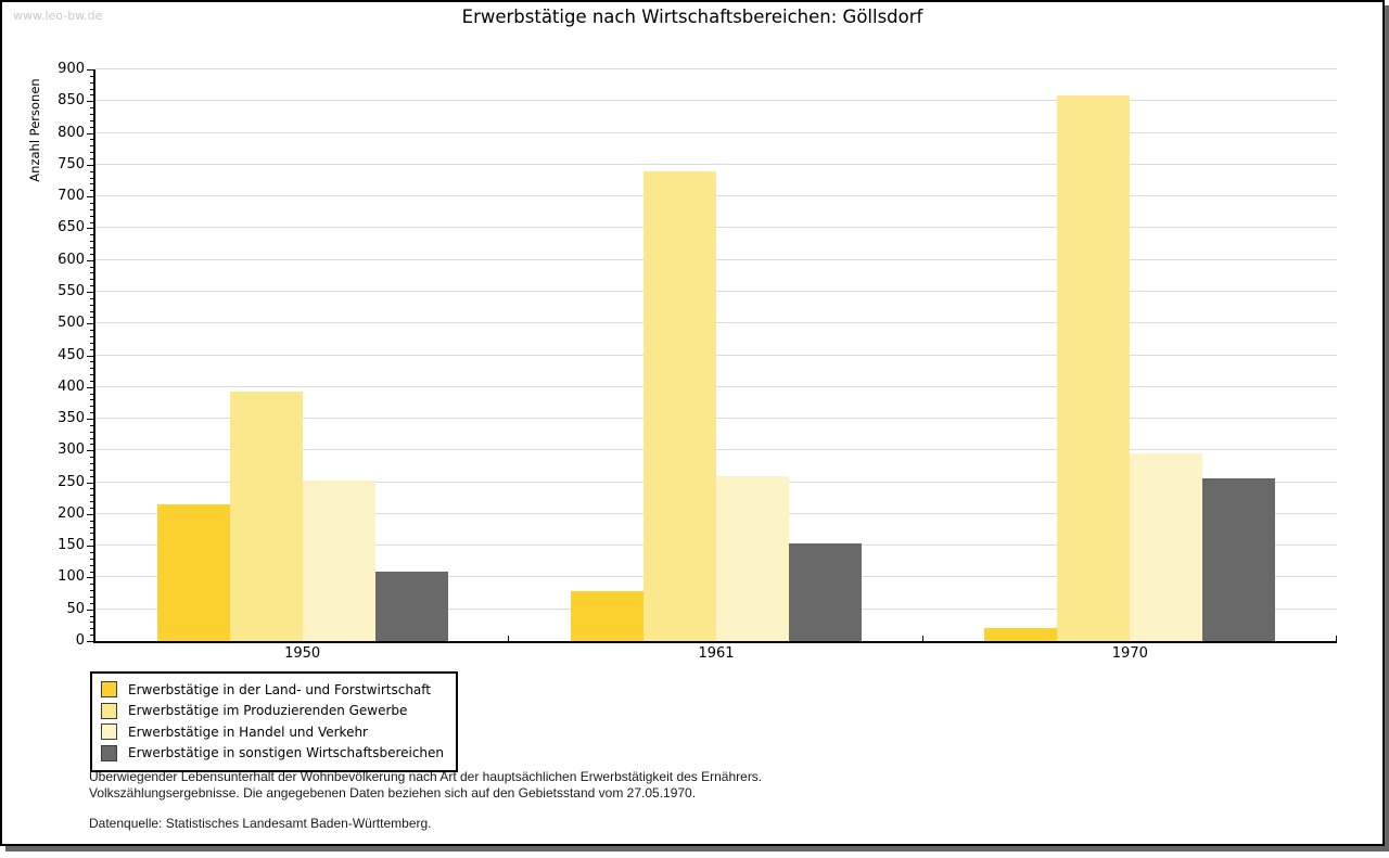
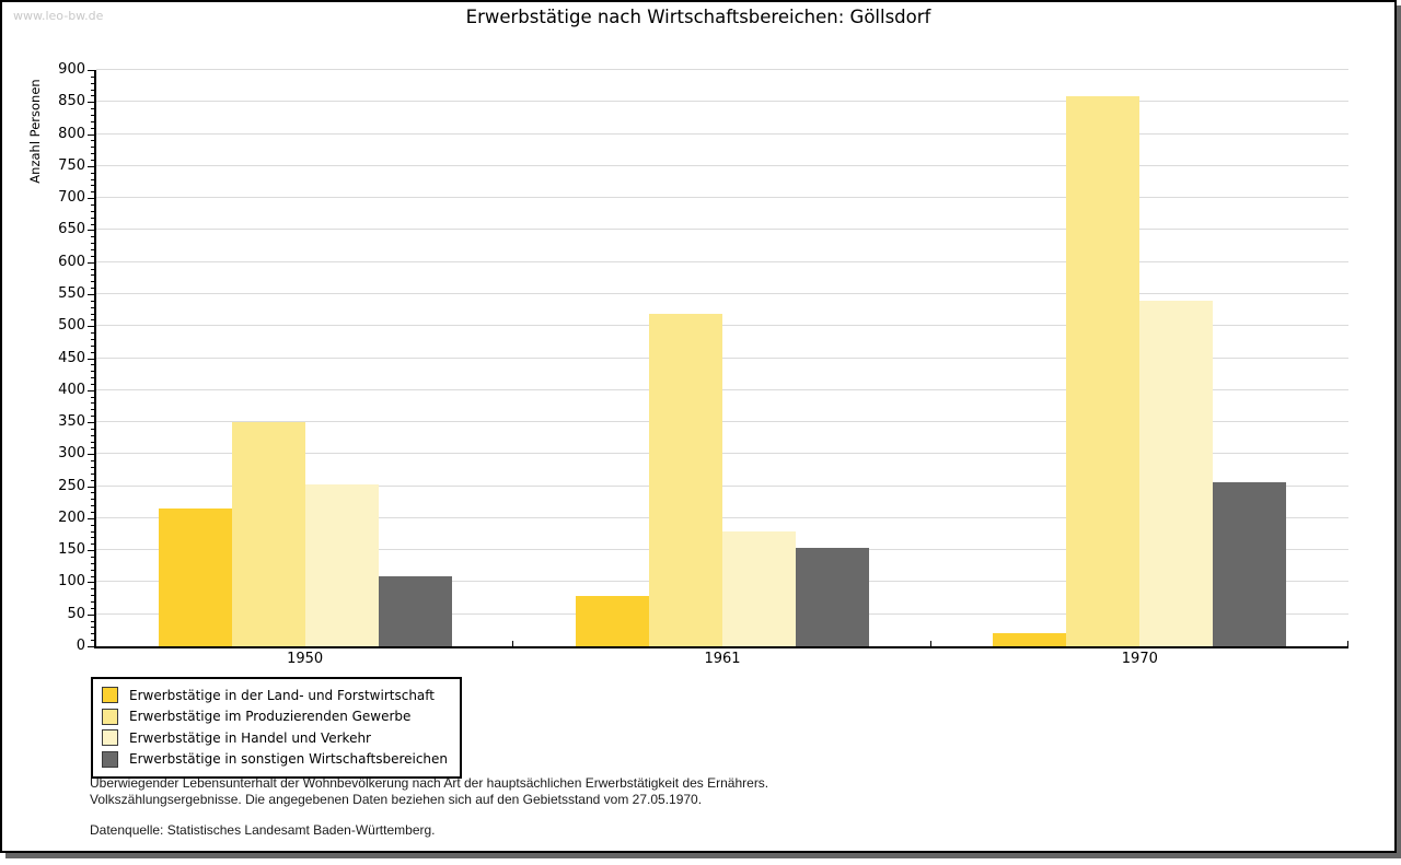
Erwerbstätige im Produzierenden Gewerbe/1950: 390 -> 350
Erwerbstätige im Produzierenden Gewerbe/1961: 740 -> 520
Erwerbstätige in Handel und Verkehr/1961: 260 -> 180
Erwerbstätige in Handel und Verkehr/1970: 300 -> 540
